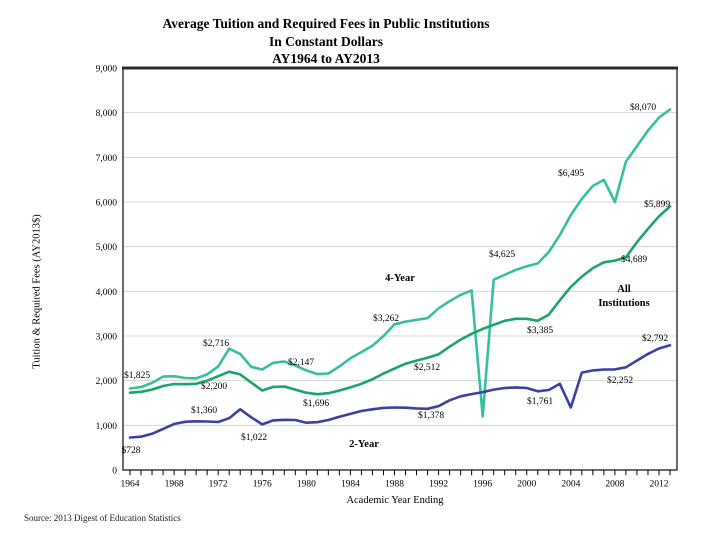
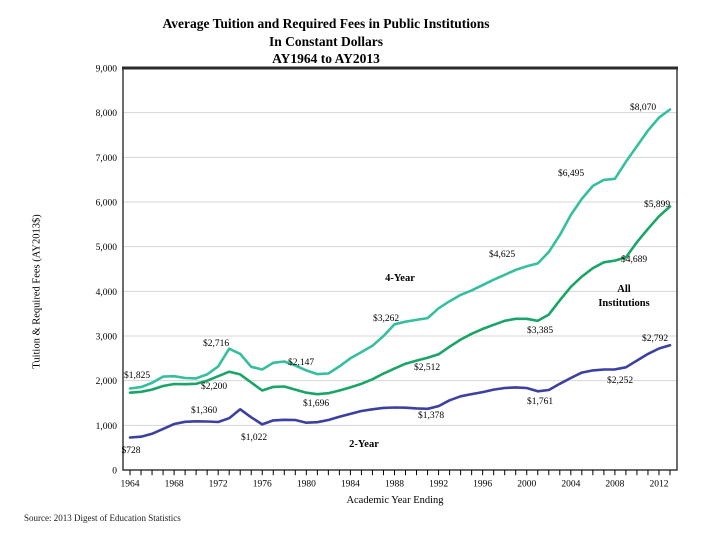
4-Year/1996: 1200 -> 4100
2-Year/2004: 1400 -> 2100
4-Year/2008: 6000 -> 6500
